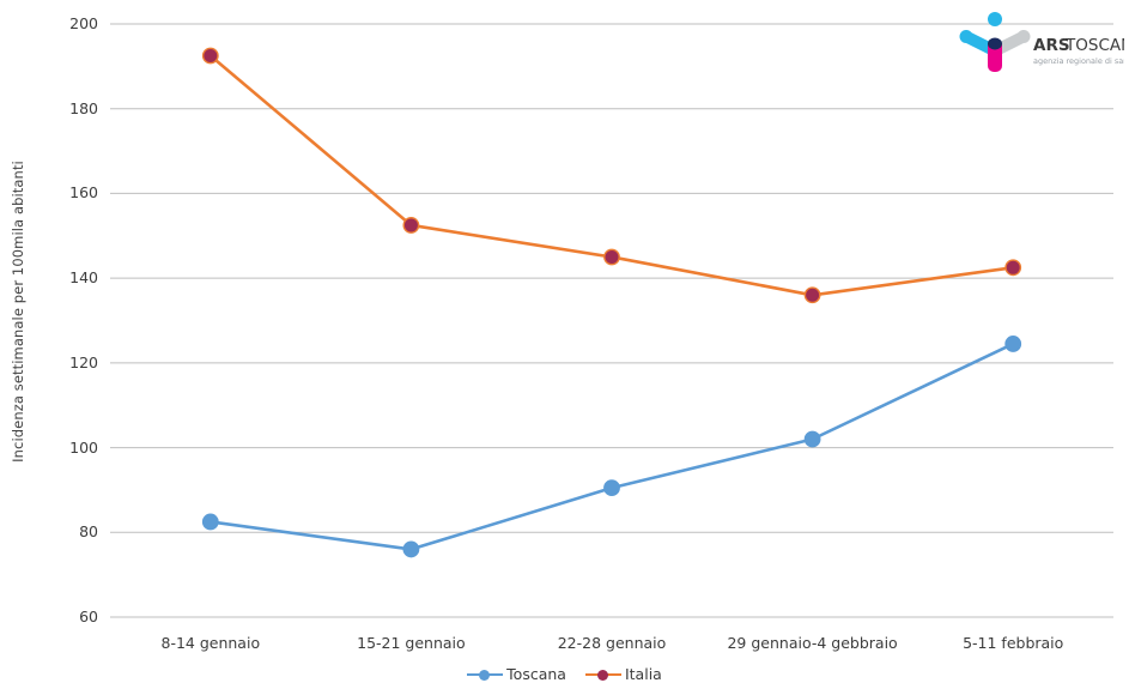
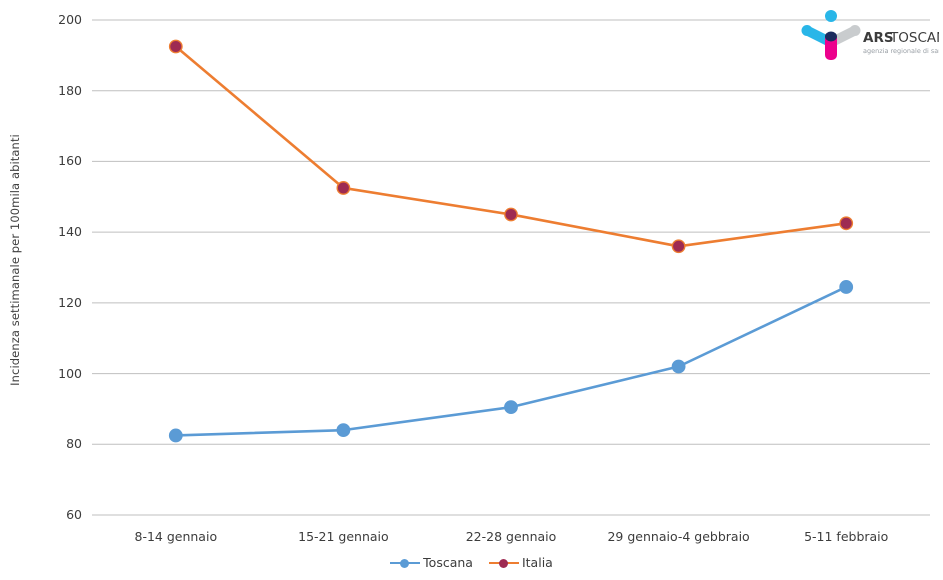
Toscana/15-21 gennaio: 76 -> 84
